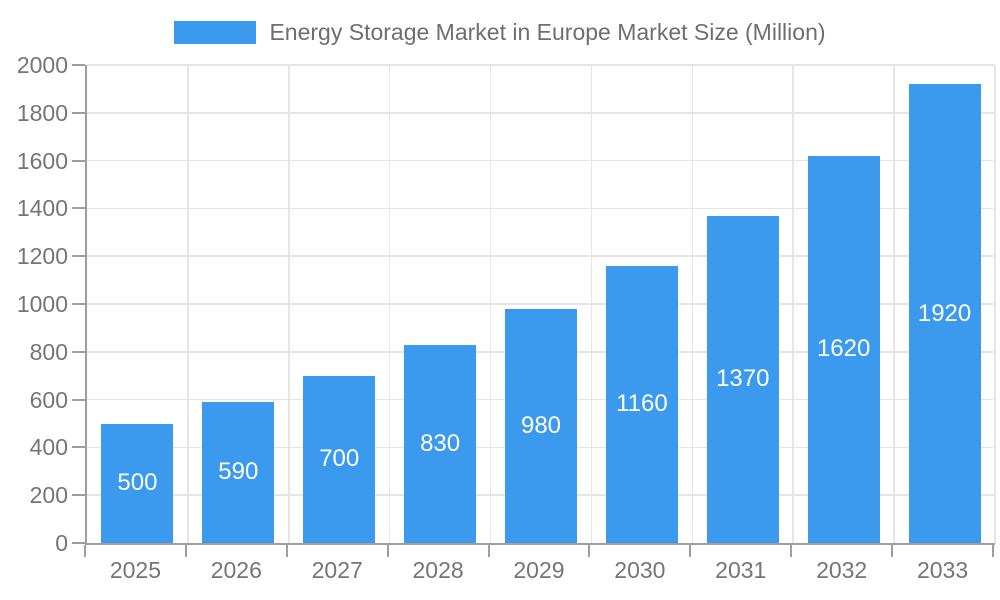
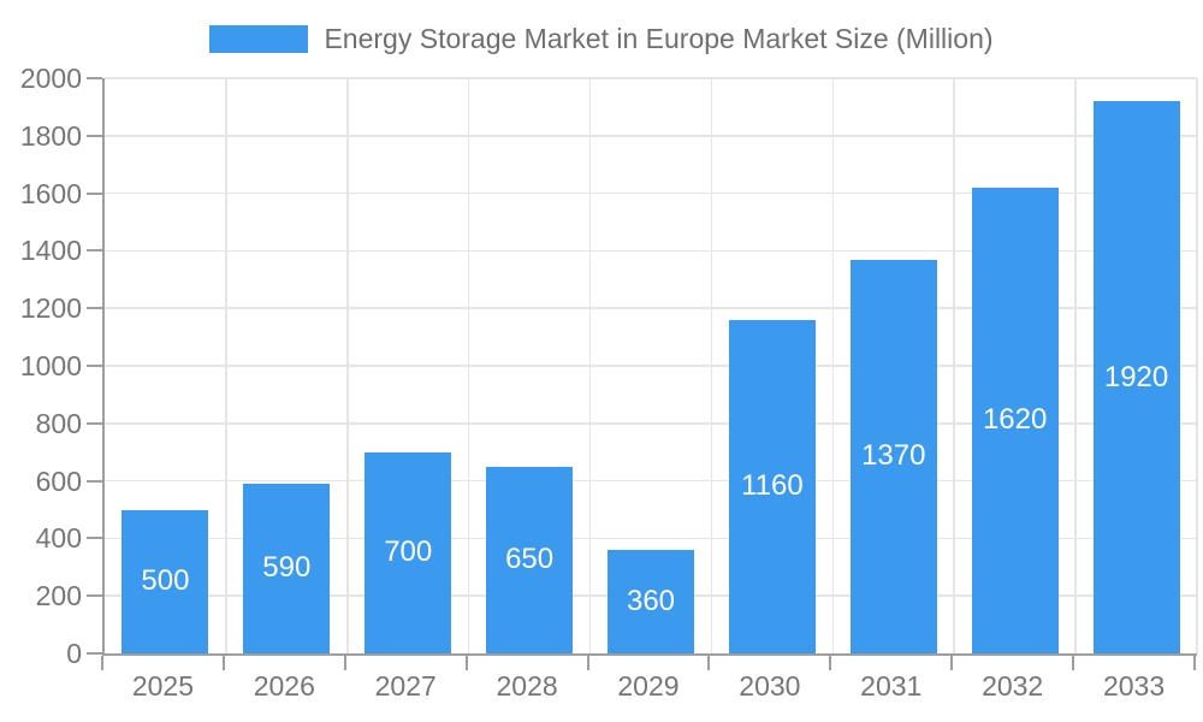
2028: 830 -> 650
2029: 980 -> 360
